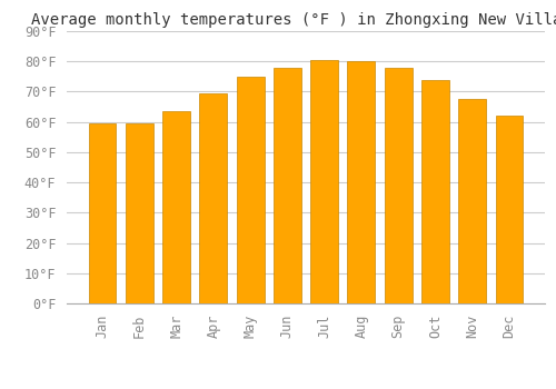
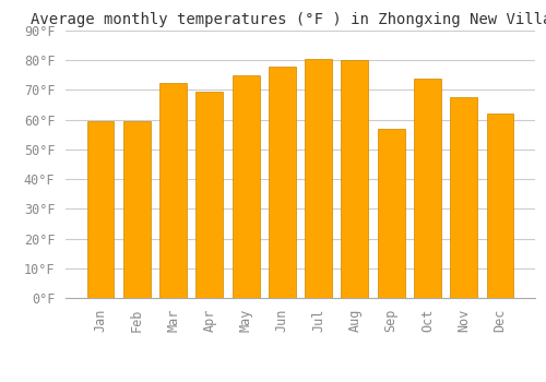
Mar: 63.5°F -> 72.5°F
Sep: 78.0°F -> 57.0°F
